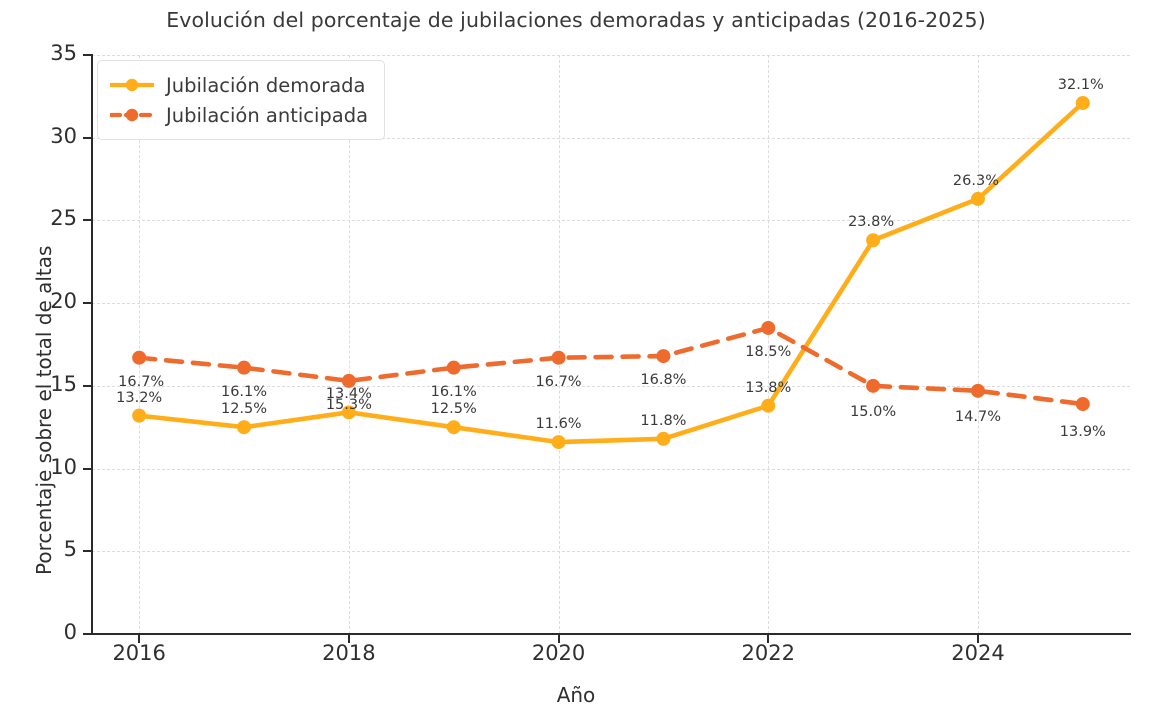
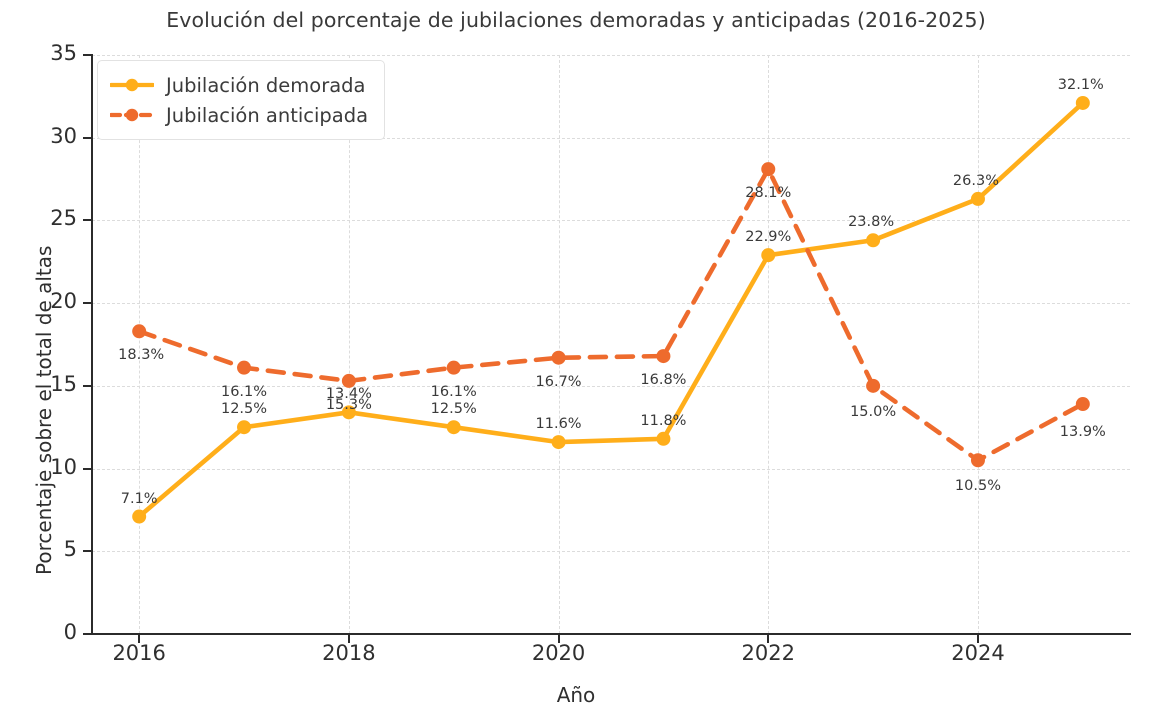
Jubilación demorada/2016: 13.2% -> 7.1%
Jubilación anticipada/2016: 16.7% -> 18.3%
Jubilación demorada/2022: 13.8% -> 22.9%
Jubilación anticipada/2022: 18.5% -> 28.1%
Jubilación anticipada/2024: 14.7% -> 10.5%
